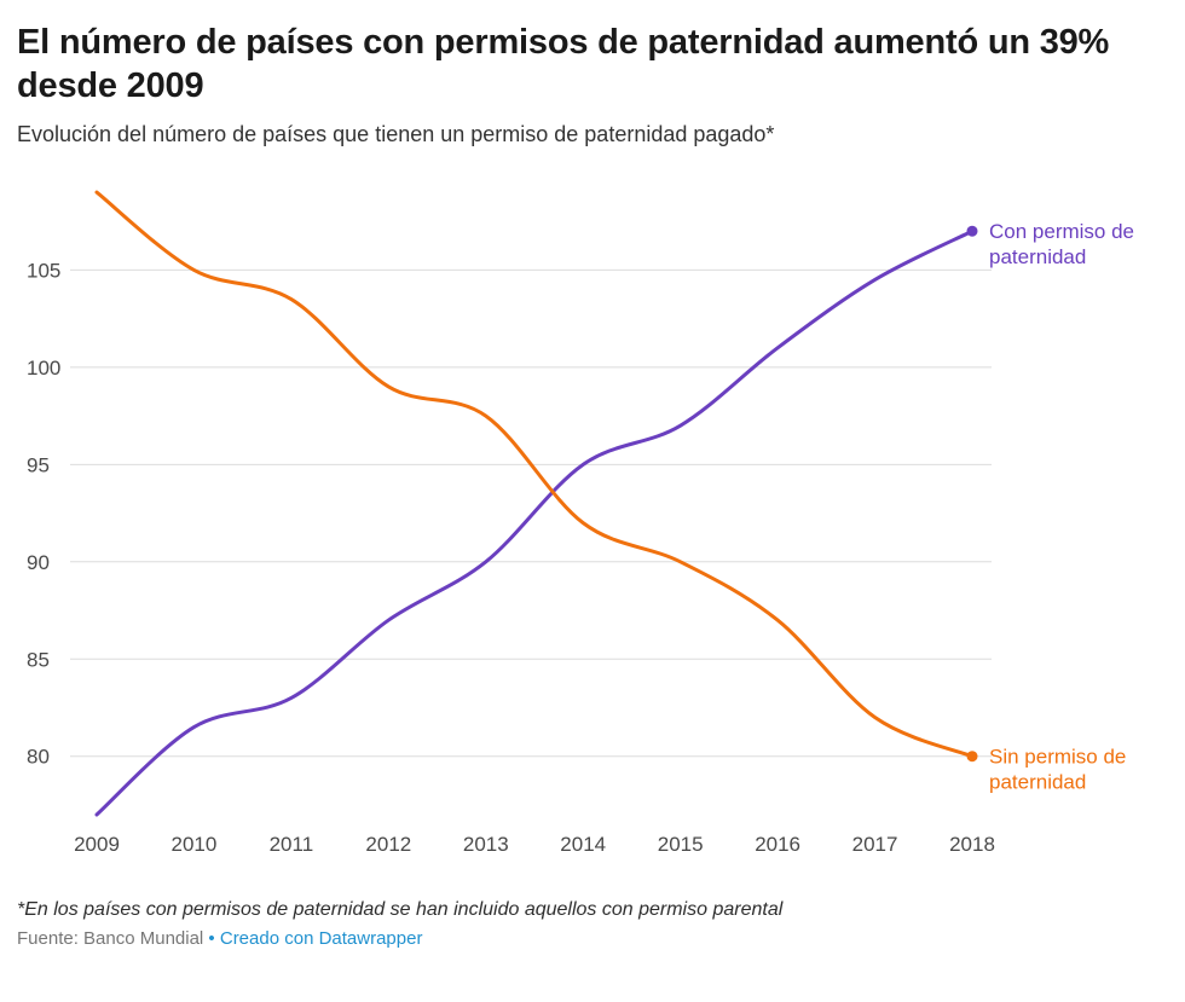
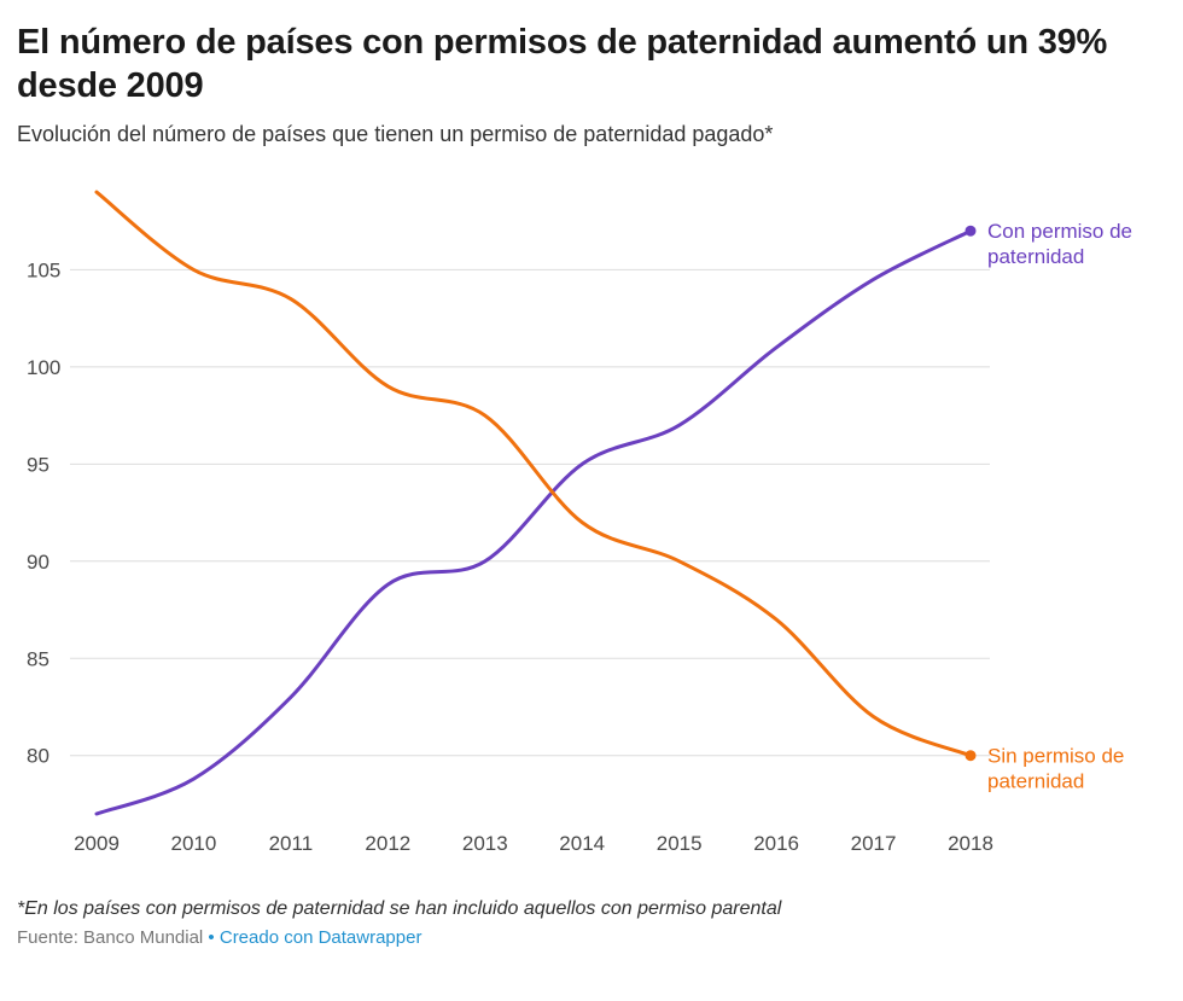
Con permiso de paternidad/2010: 81.5 -> 78.8
Con permiso de paternidad/2012: 87.0 -> 88.8
